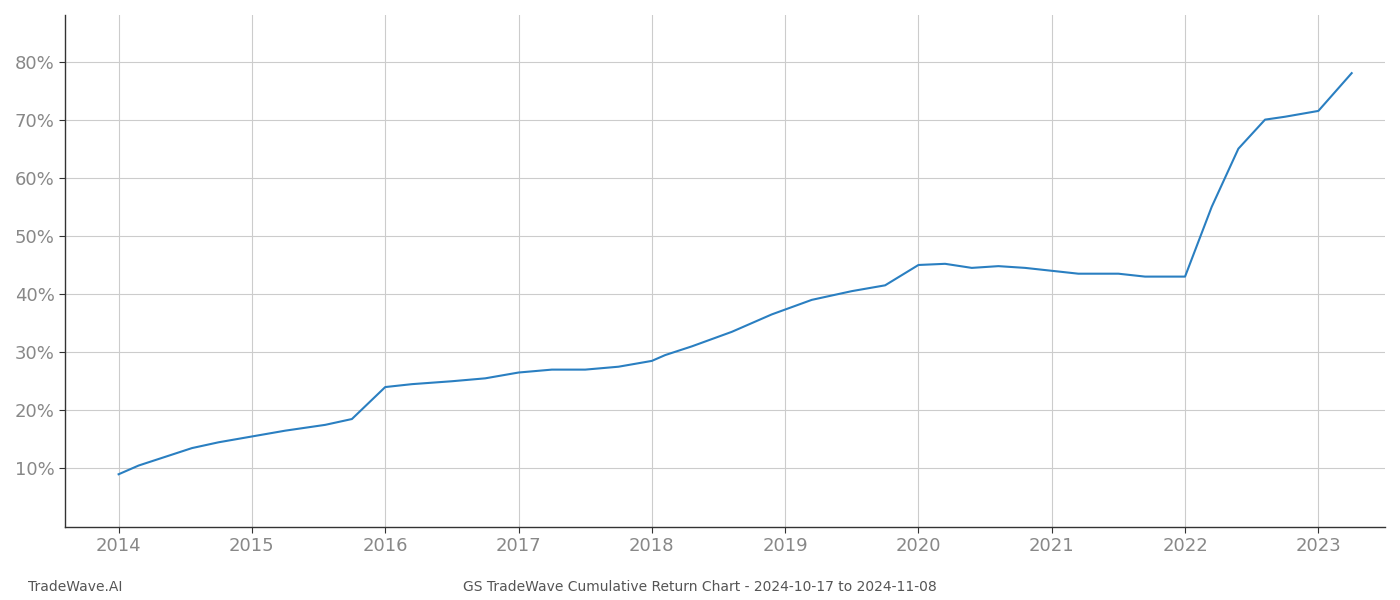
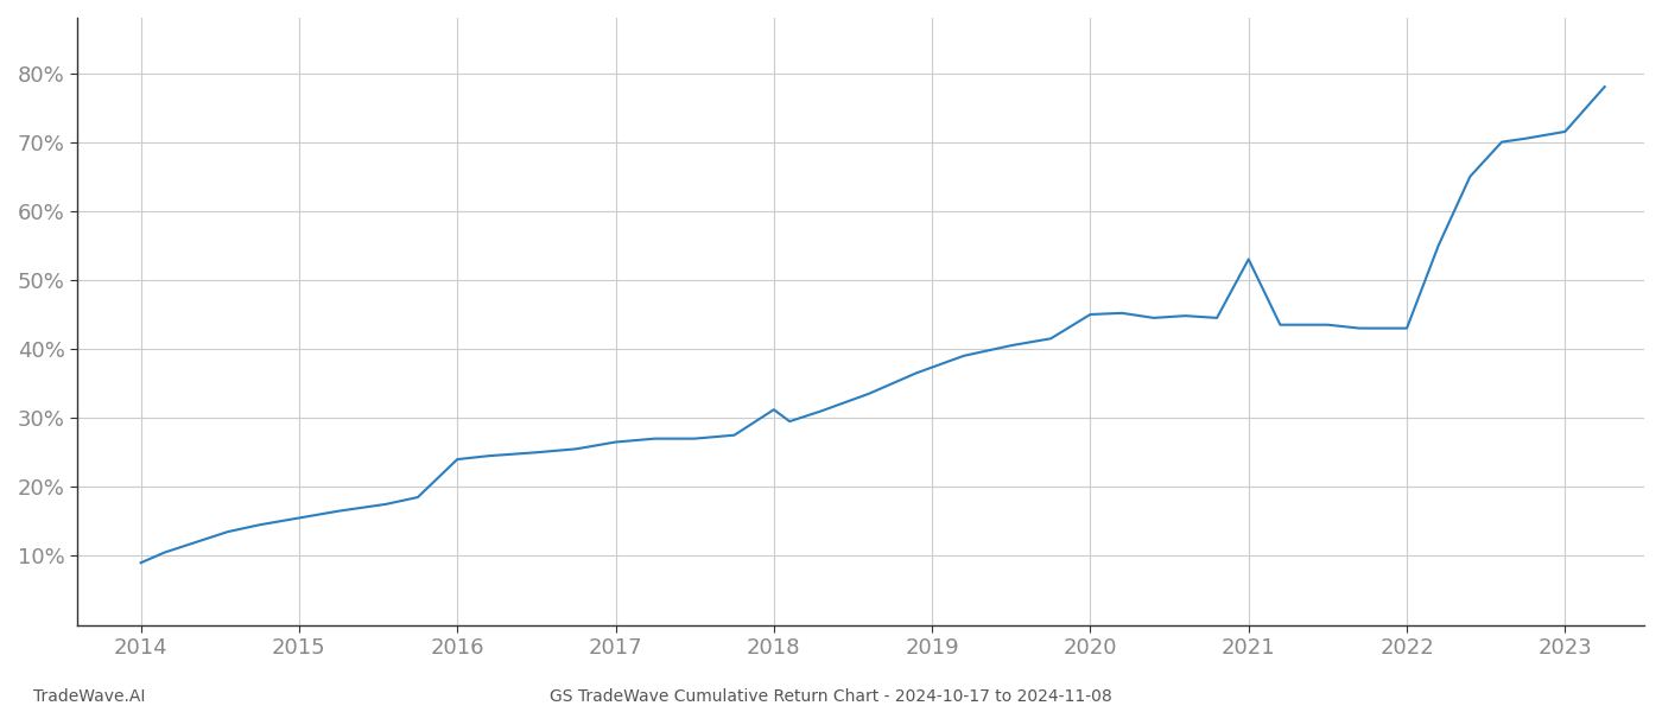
2018: 28.5% -> 31.2%
2021: 44.0% -> 53.0%
